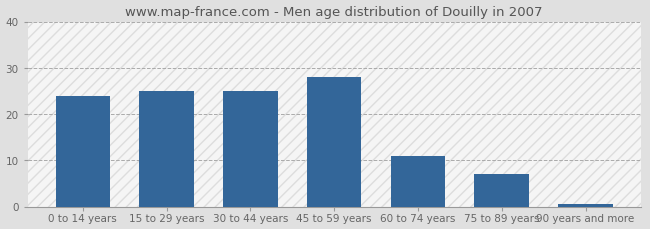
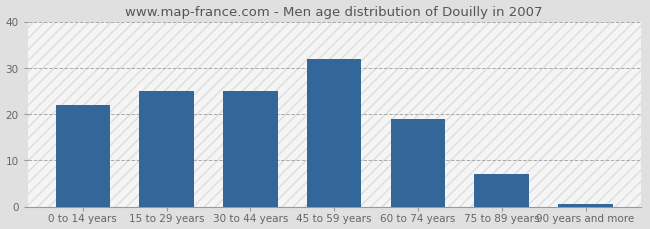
0 to 14 years: 24.0 -> 22.0
45 to 59 years: 28.0 -> 32.0
60 to 74 years: 11.0 -> 19.0
